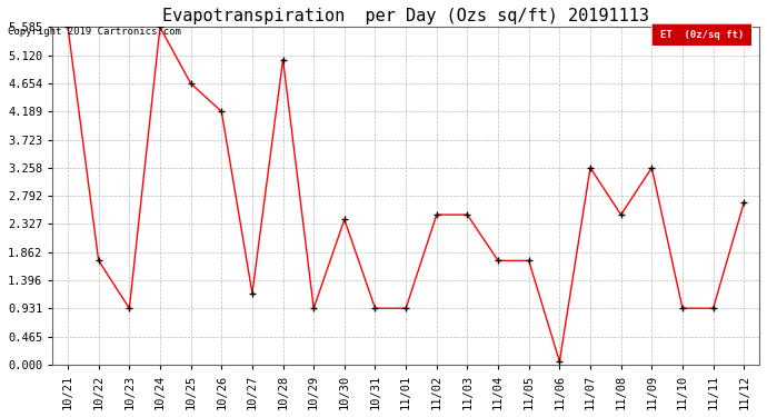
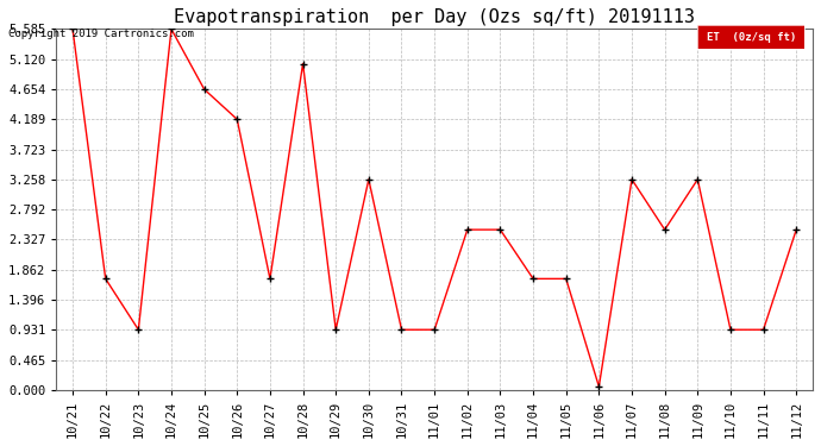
10/27: 1.18 -> 1.72
10/30: 2.40 -> 3.26
11/12: 2.68 -> 2.48
